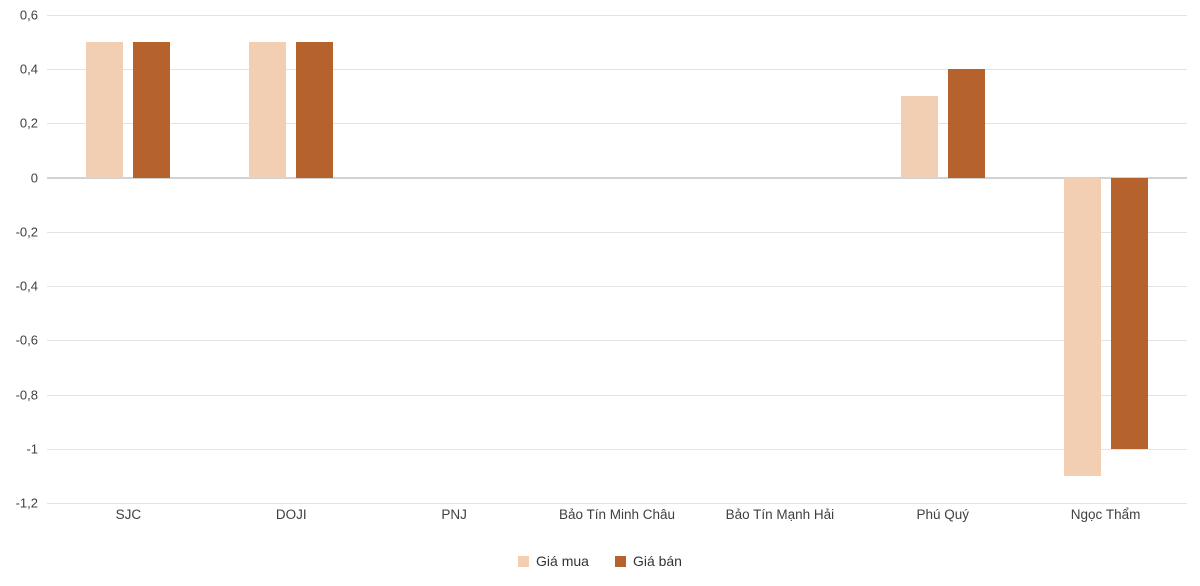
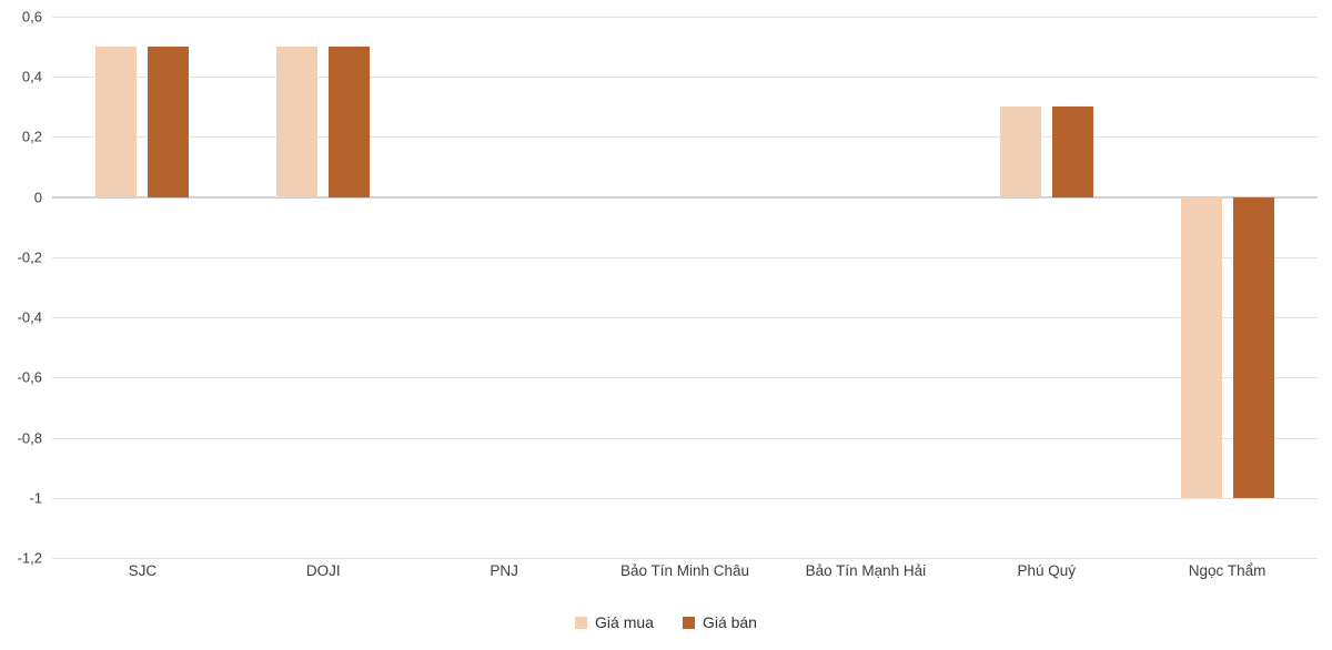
Giá bán/Phú Quý: 0,4 -> 0,3
Giá mua/Ngọc Thẩm: -1,1 -> -1,0
